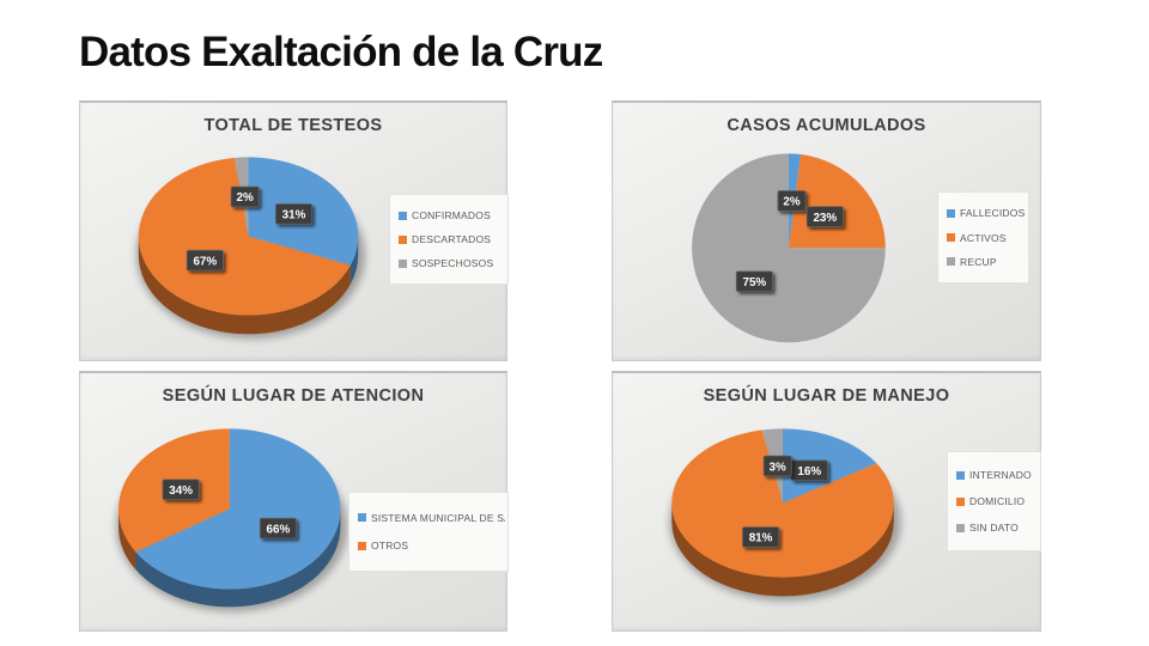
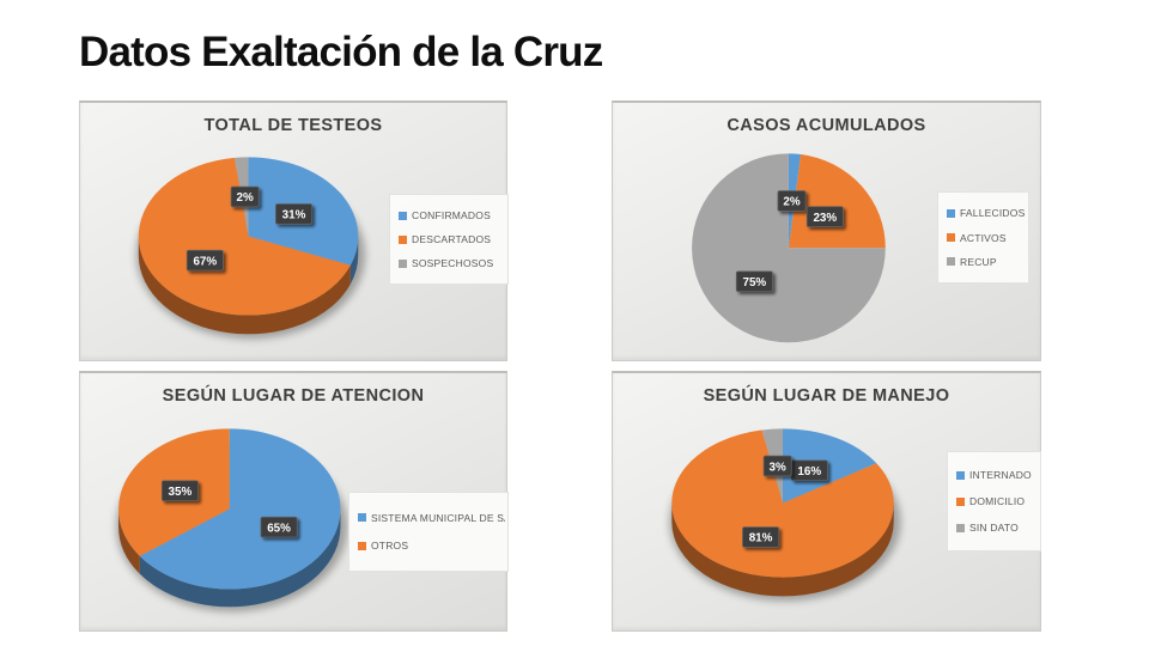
SEGÚN LUGAR DE ATENCION/SISTEMA MUNICIPAL DE SALUD: 66% -> 65%
SEGÚN LUGAR DE ATENCION/OTROS: 34% -> 35%
